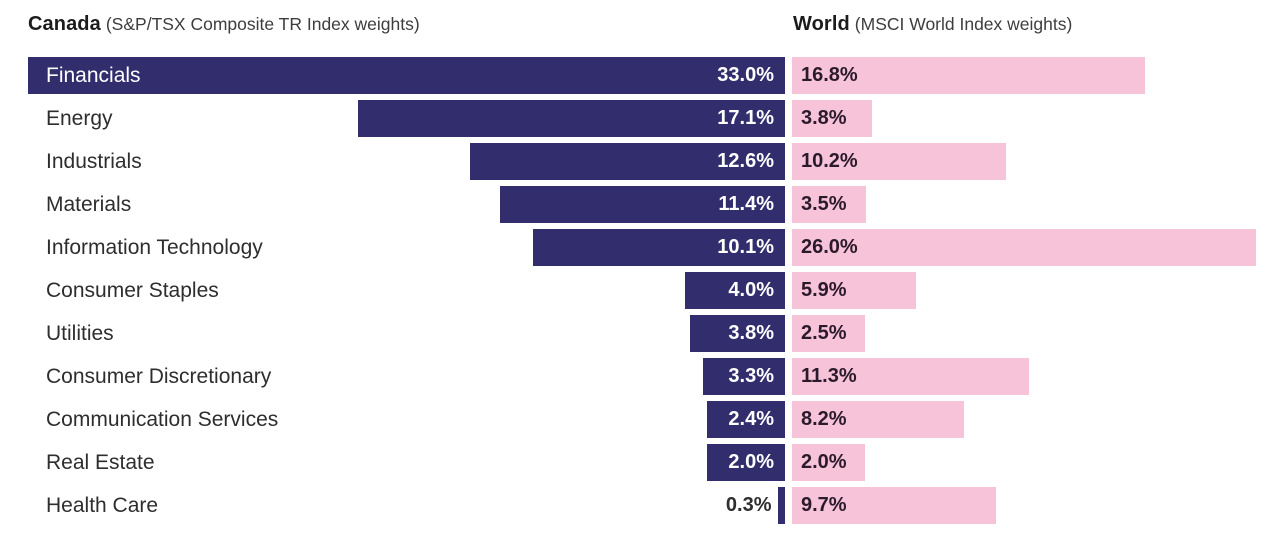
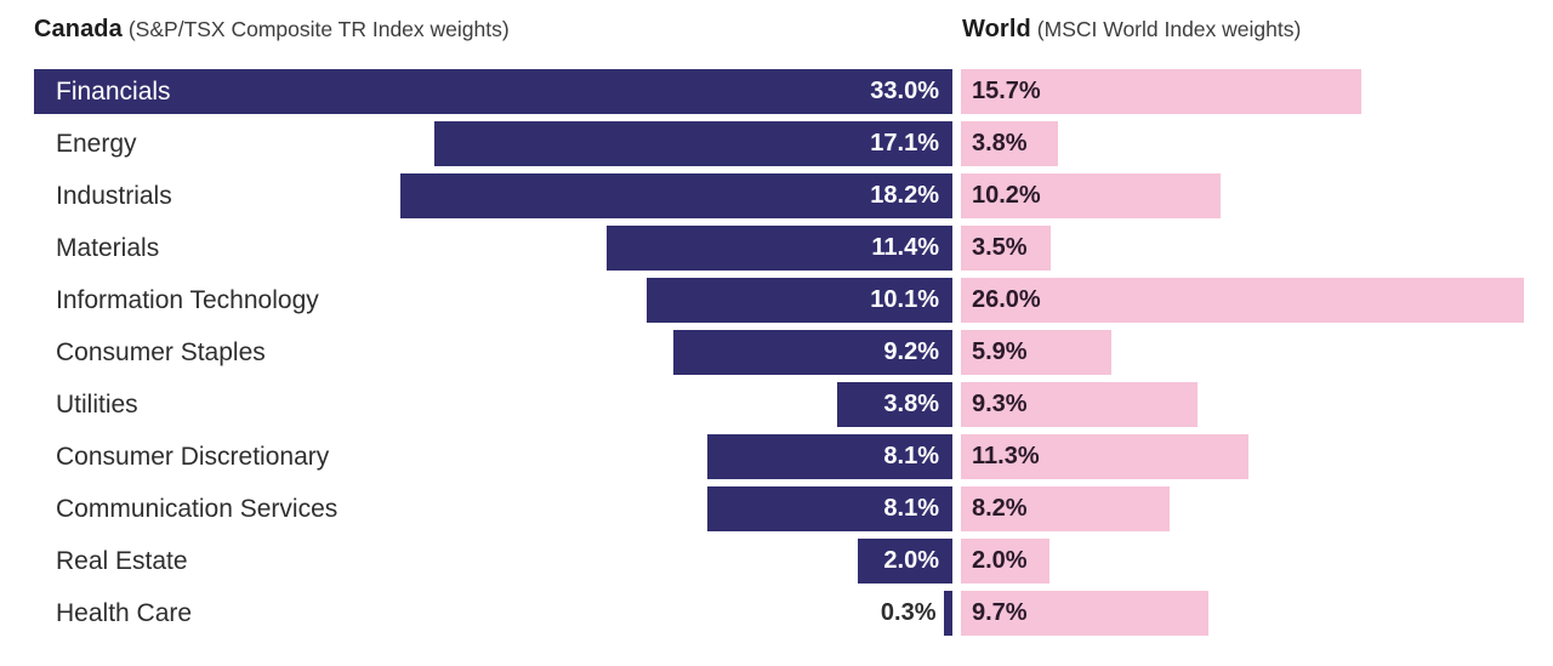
World (MSCI World Index weights)/Financials: 16.8% -> 15.7%
Canada (S&P/TSX Composite TR Index weights)/Industrials: 12.6% -> 18.2%
Canada (S&P/TSX Composite TR Index weights)/Consumer Staples: 4.0% -> 9.2%
World (MSCI World Index weights)/Utilities: 2.5% -> 9.3%
Canada (S&P/TSX Composite TR Index weights)/Consumer Discretionary: 3.3% -> 8.1%
Canada (S&P/TSX Composite TR Index weights)/Communication Services: 2.4% -> 8.1%
